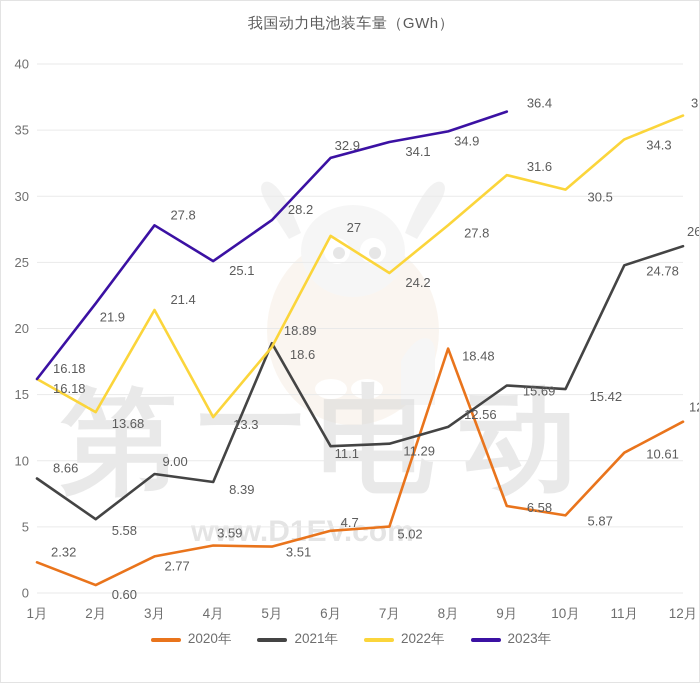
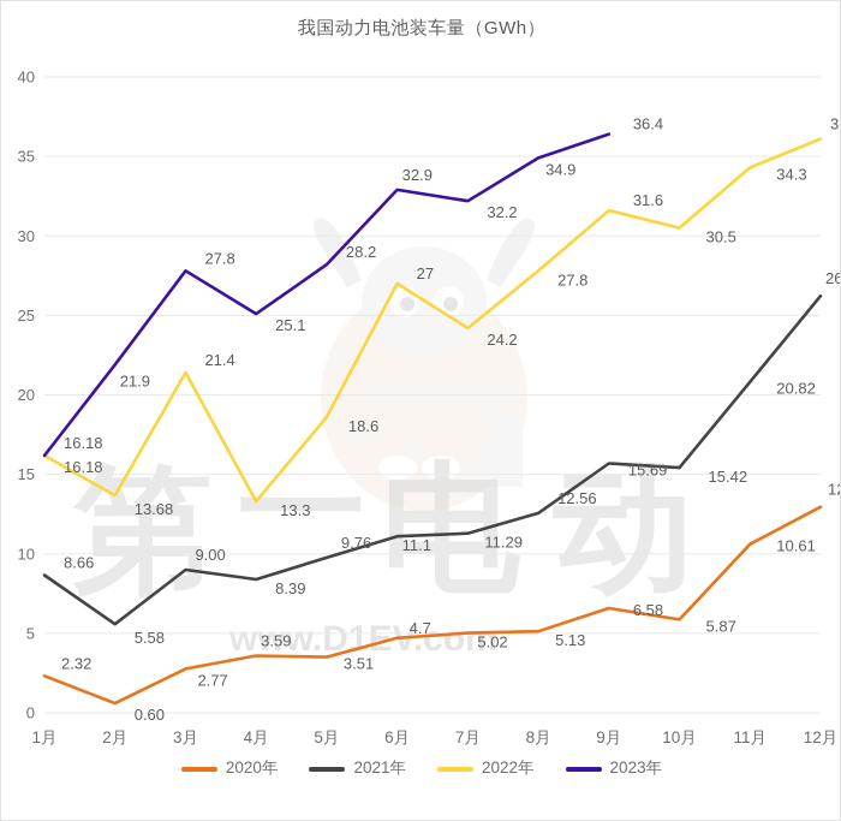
2021年/5月: 18.89 -> 9.76
2023年/7月: 34.1 -> 32.2
2020年/8月: 18.48 -> 5.13
2021年/11月: 24.78 -> 20.82
